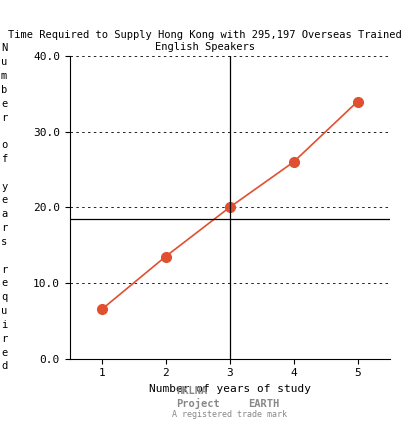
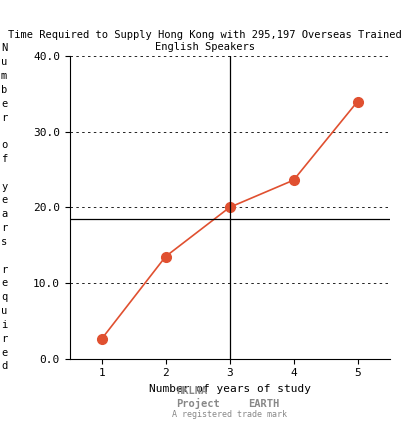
1: 6.5 -> 2.6
4: 26.0 -> 23.6
